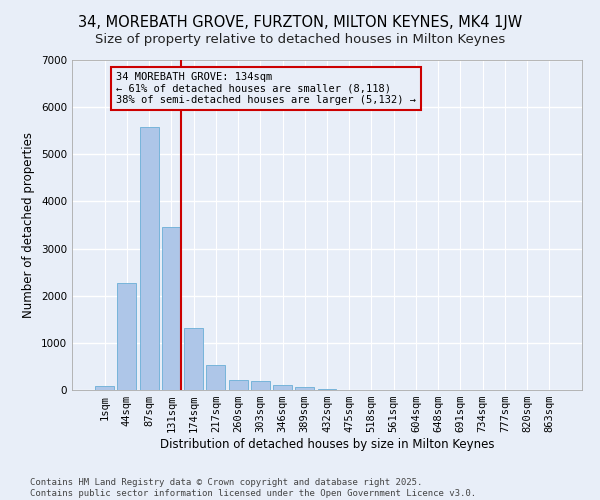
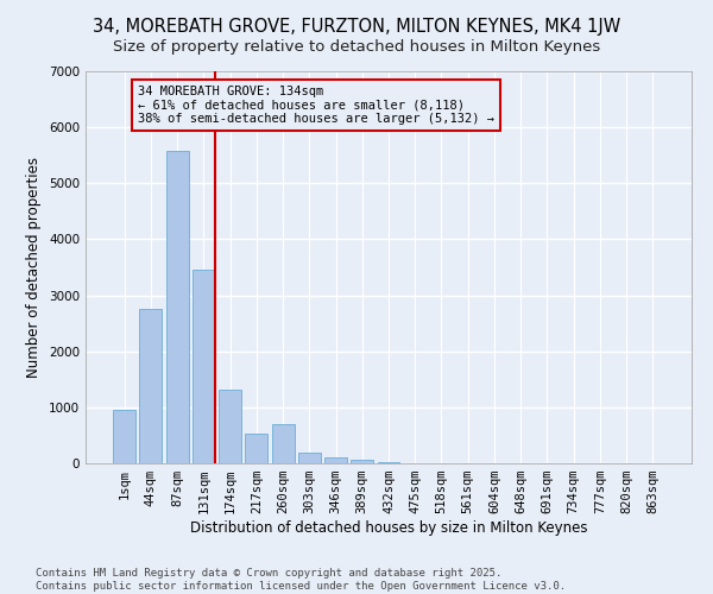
1sqm: 80 -> 950
44sqm: 2280 -> 2750
260sqm: 210 -> 700
